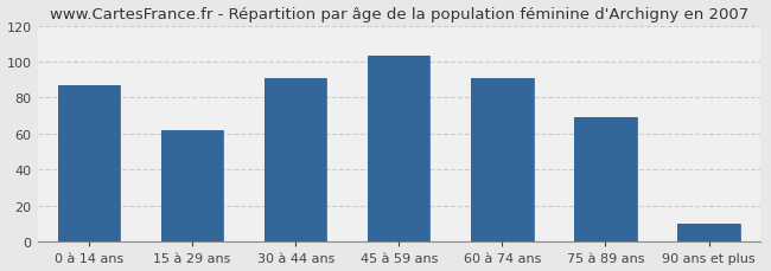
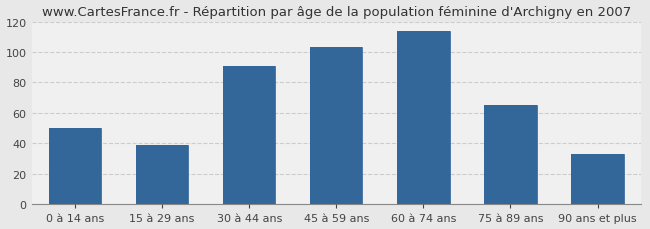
0 à 14 ans: 87 -> 50
15 à 29 ans: 62 -> 39
60 à 74 ans: 91 -> 114
75 à 89 ans: 69 -> 65
90 ans et plus: 10 -> 33
